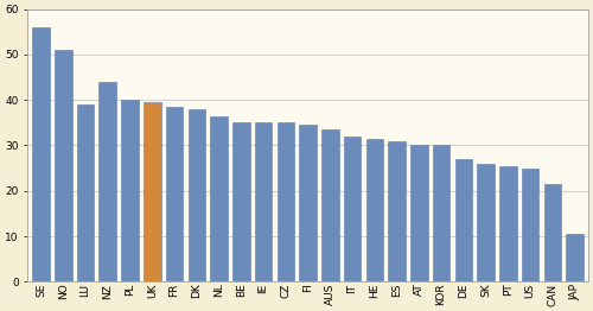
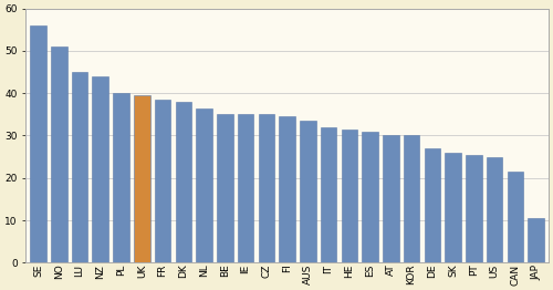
LU: 39.0 -> 45.0
